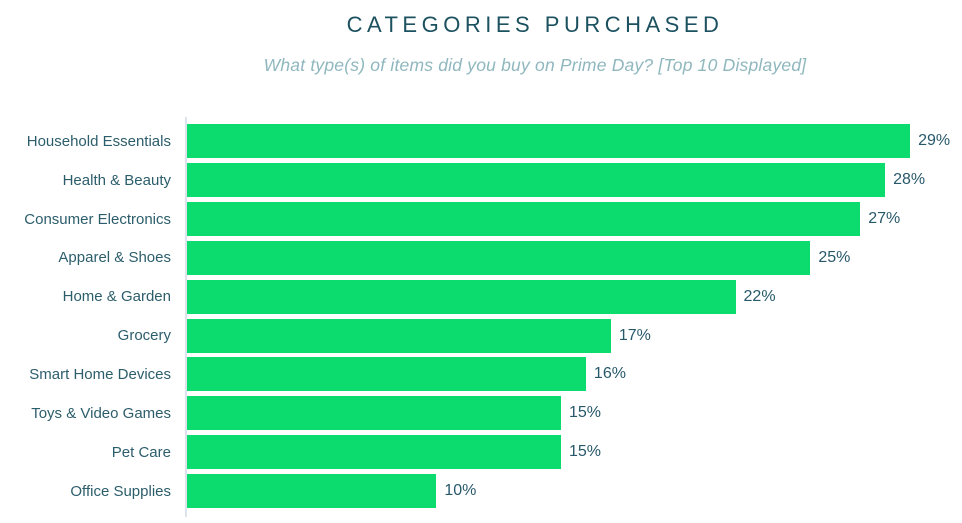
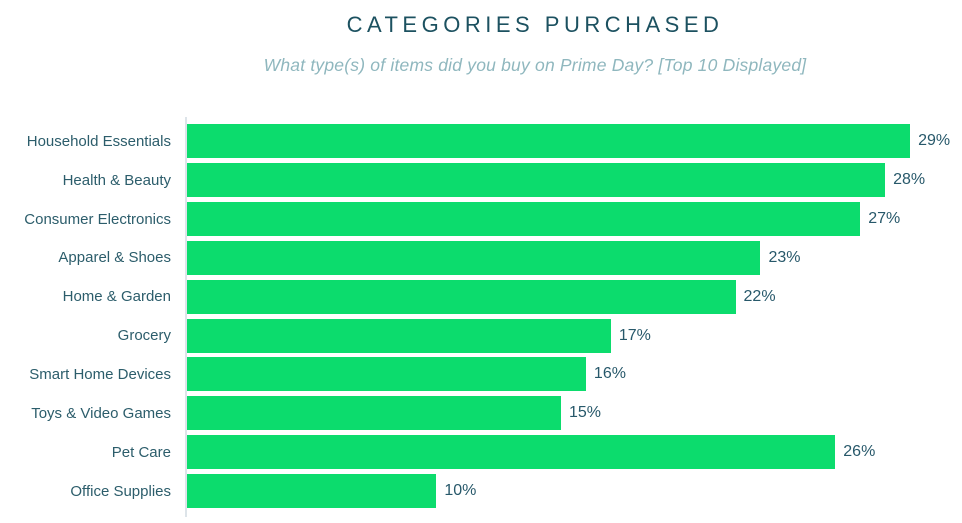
Apparel & Shoes: 25% -> 23%
Pet Care: 15% -> 26%
